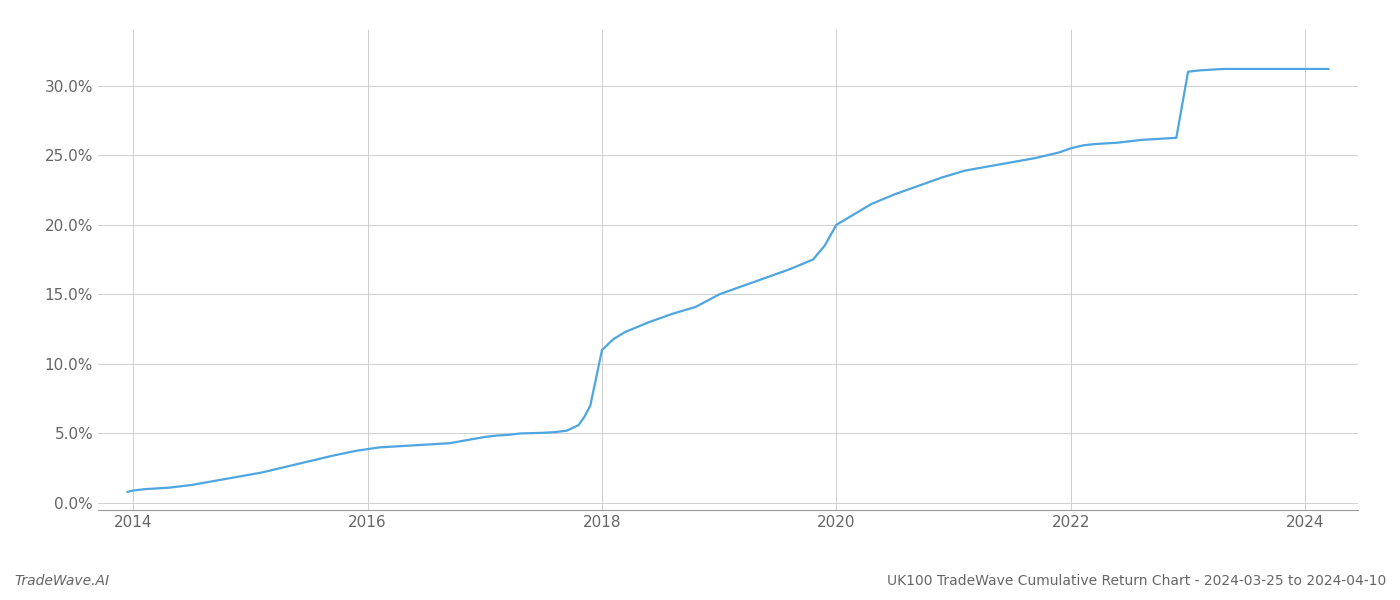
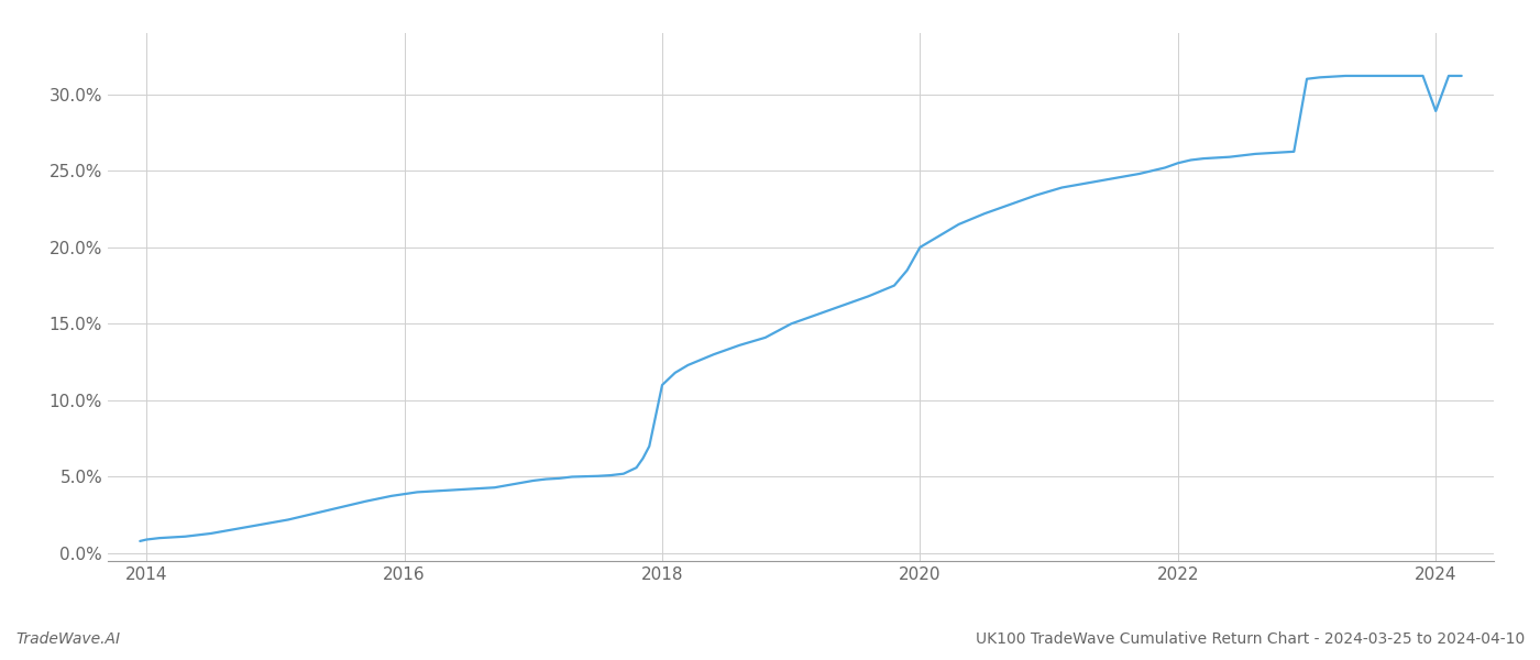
2024: 31.2% -> 28.9%
